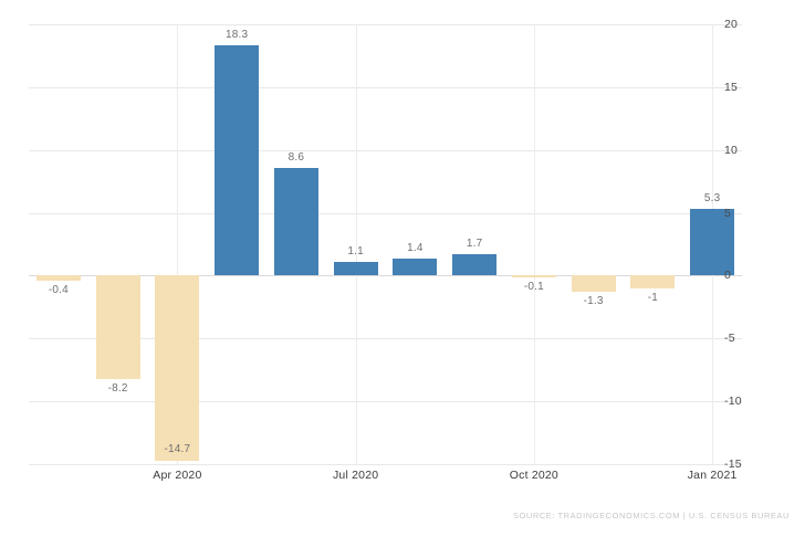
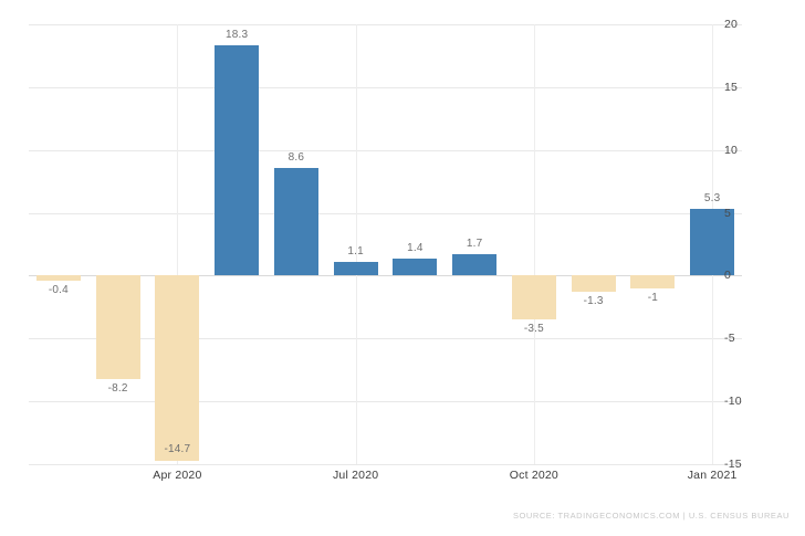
Oct 2020: -0.1 -> -3.5
